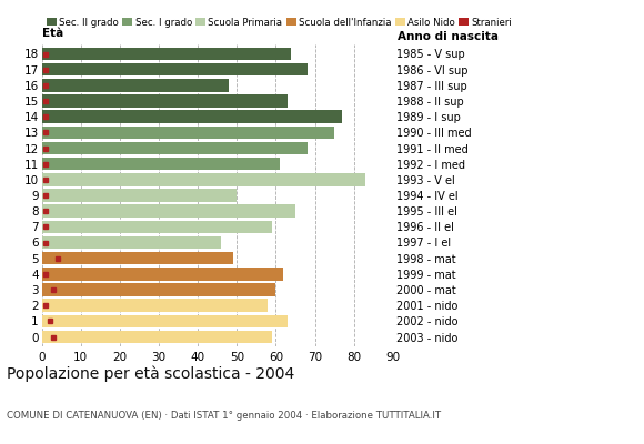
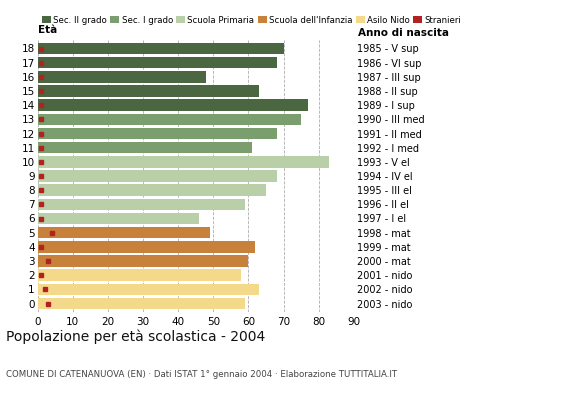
18: 64 -> 70
9: 50 -> 68
